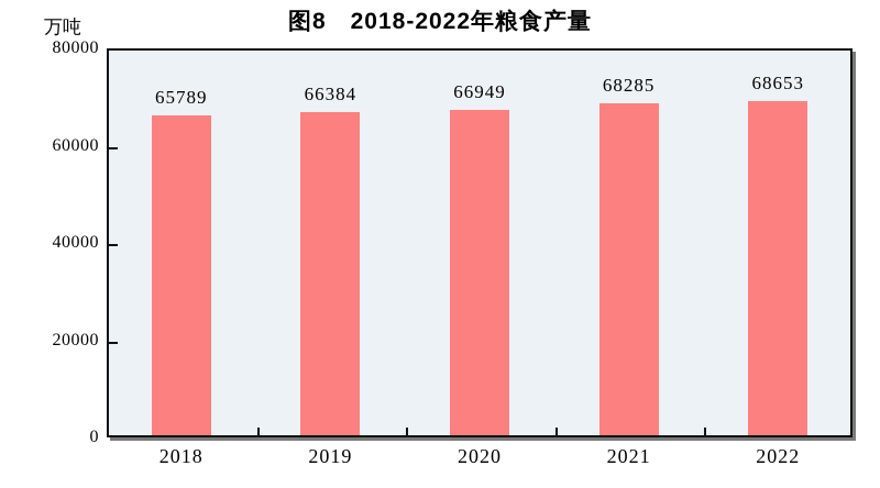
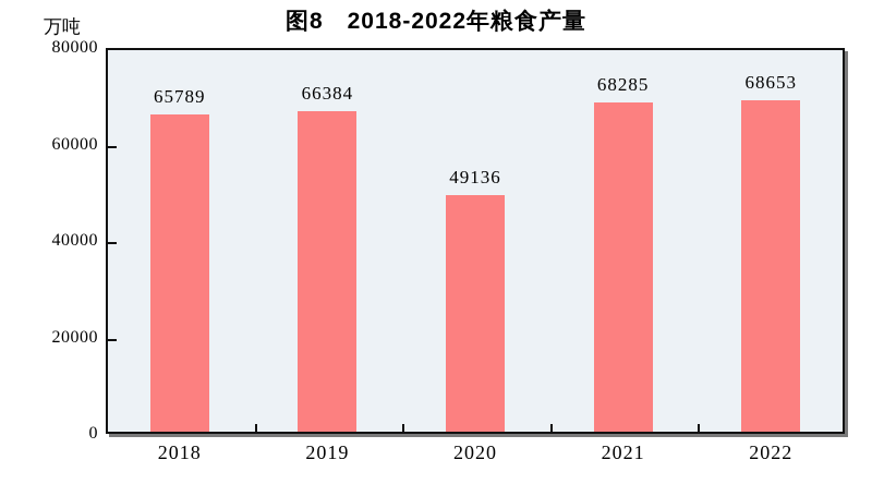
2020: 66949 -> 49136
